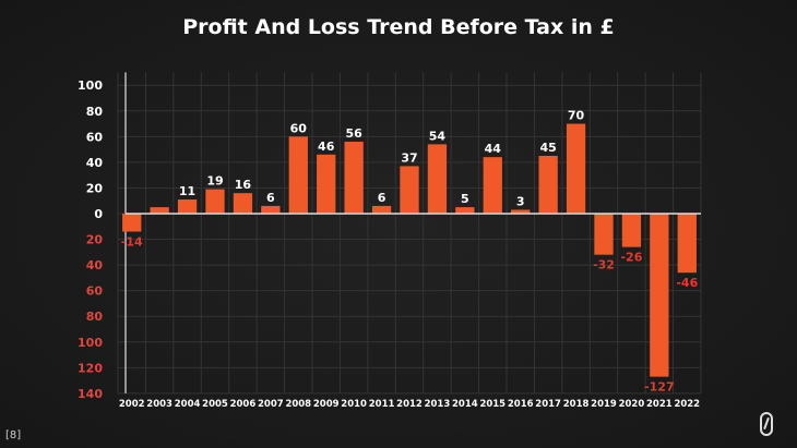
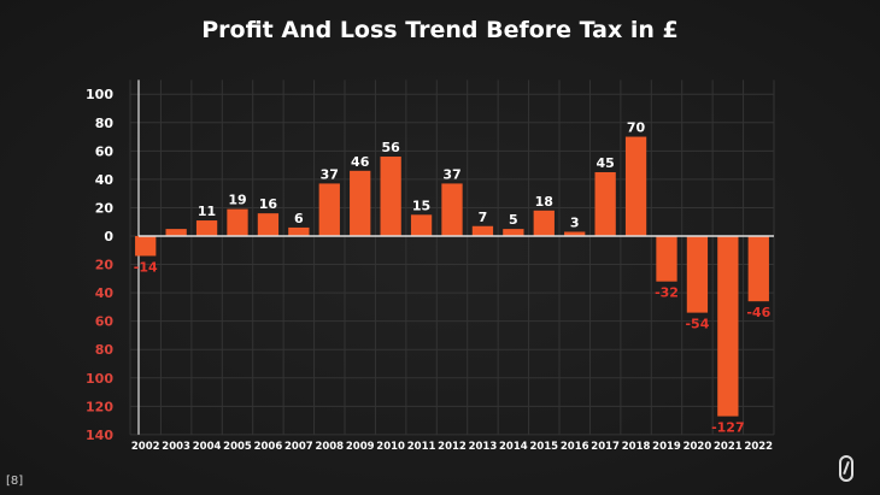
2008: 60 -> 37
2011: 6 -> 15
2013: 54 -> 7
2015: 44 -> 18
2020: -26 -> -54
